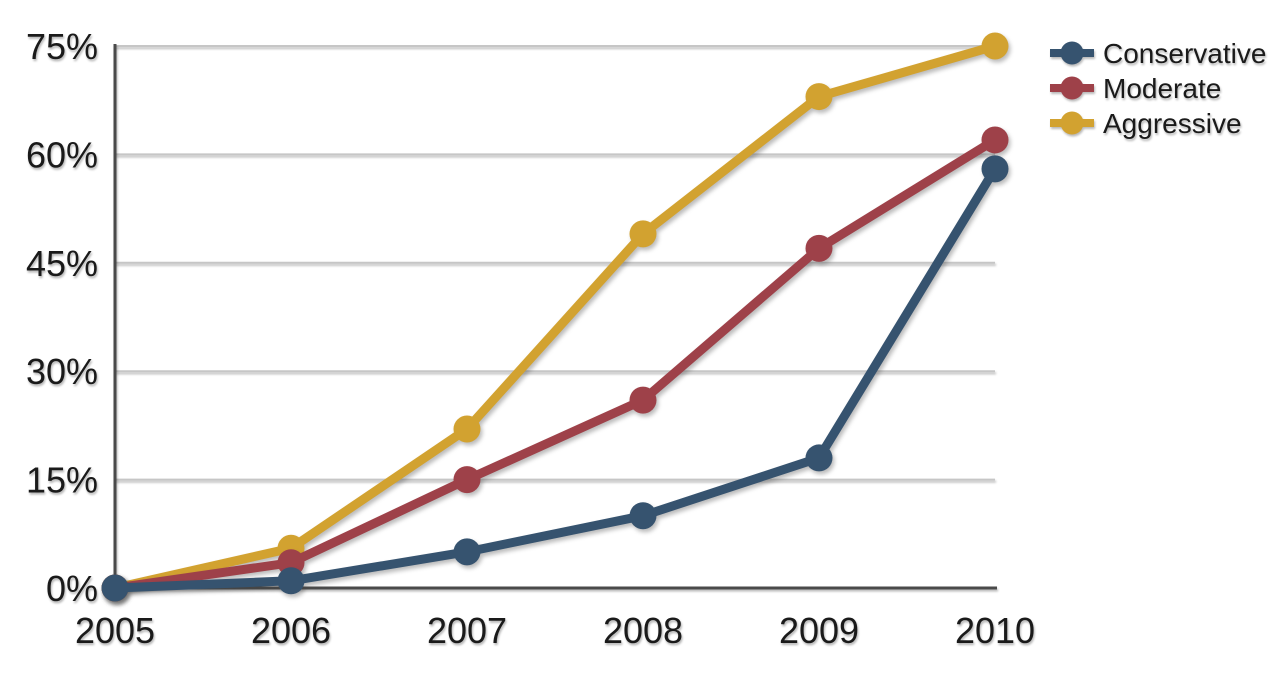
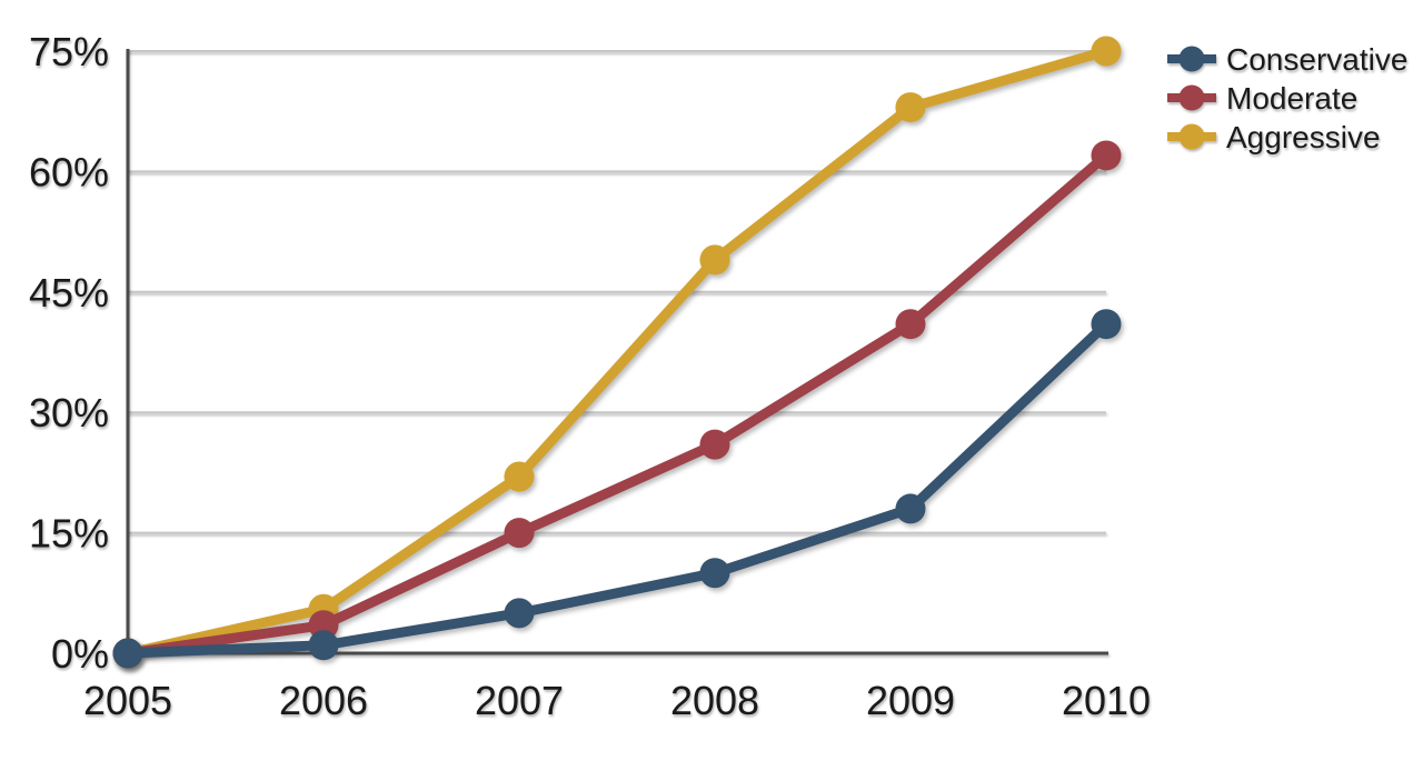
Moderate/2009: 47% -> 41%
Conservative/2010: 58% -> 41%
